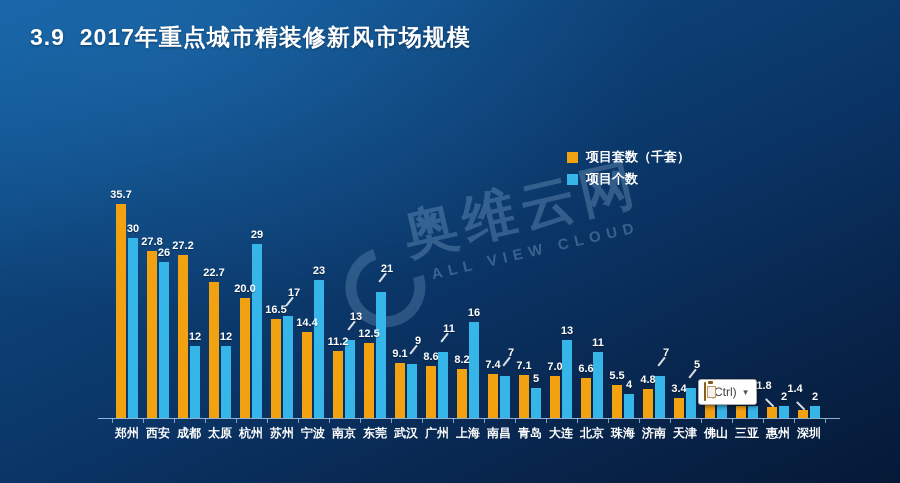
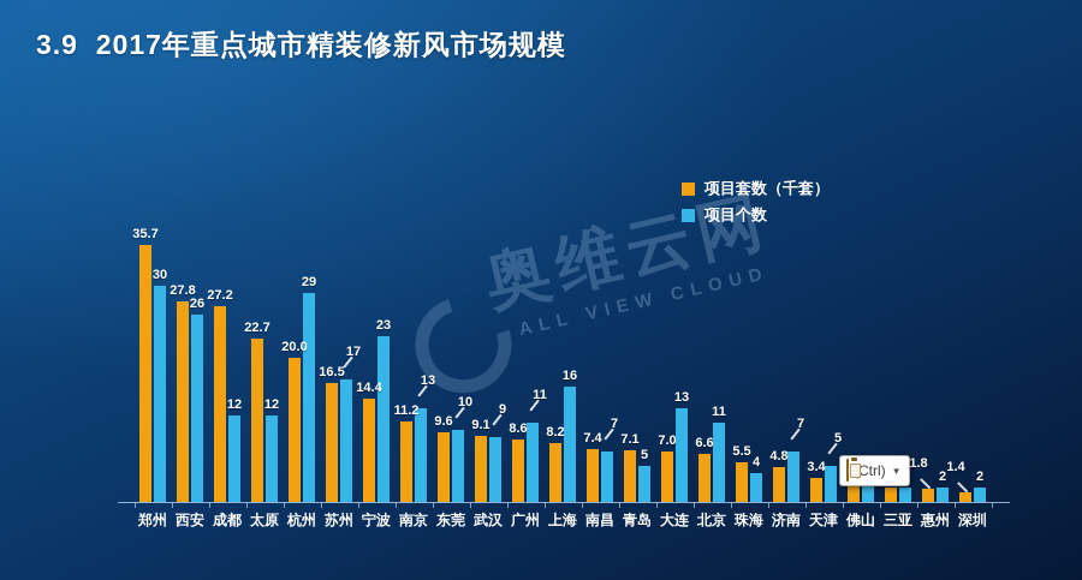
项目套数（千套）/东莞: 12.5 -> 9.6
项目个数/东莞: 21 -> 10
